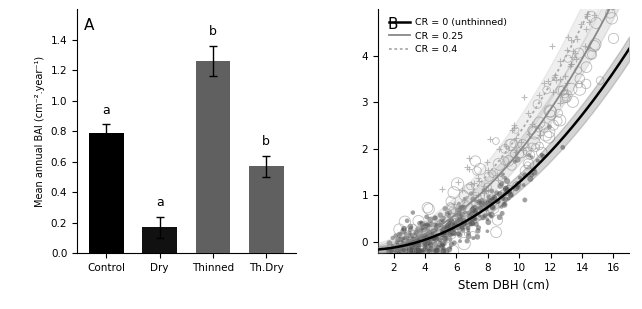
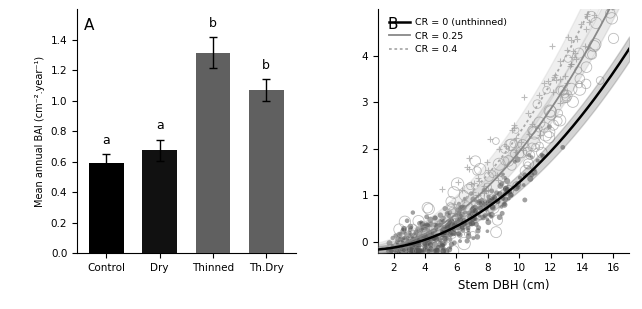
Control: 0.79 -> 0.59
Dry: 0.17 -> 0.68
Thinned: 1.26 -> 1.31
Th.Dry: 0.57 -> 1.07
